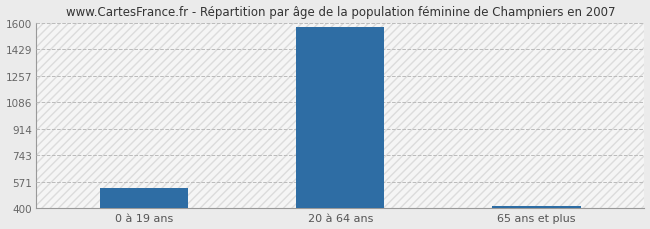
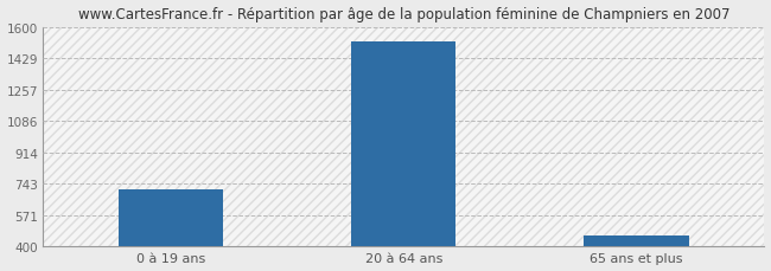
0 à 19 ans: 530 -> 710
20 à 64 ans: 1570 -> 1520
65 ans et plus: 420 -> 460
